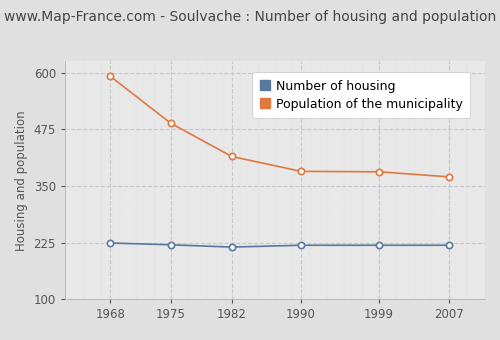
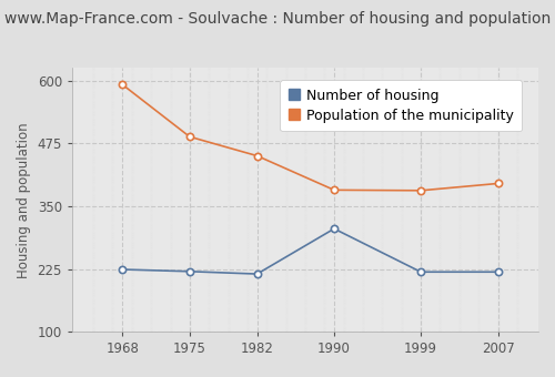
Population of the municipality/1982: 415 -> 450
Number of housing/1990: 219 -> 305
Population of the municipality/2007: 370 -> 395
